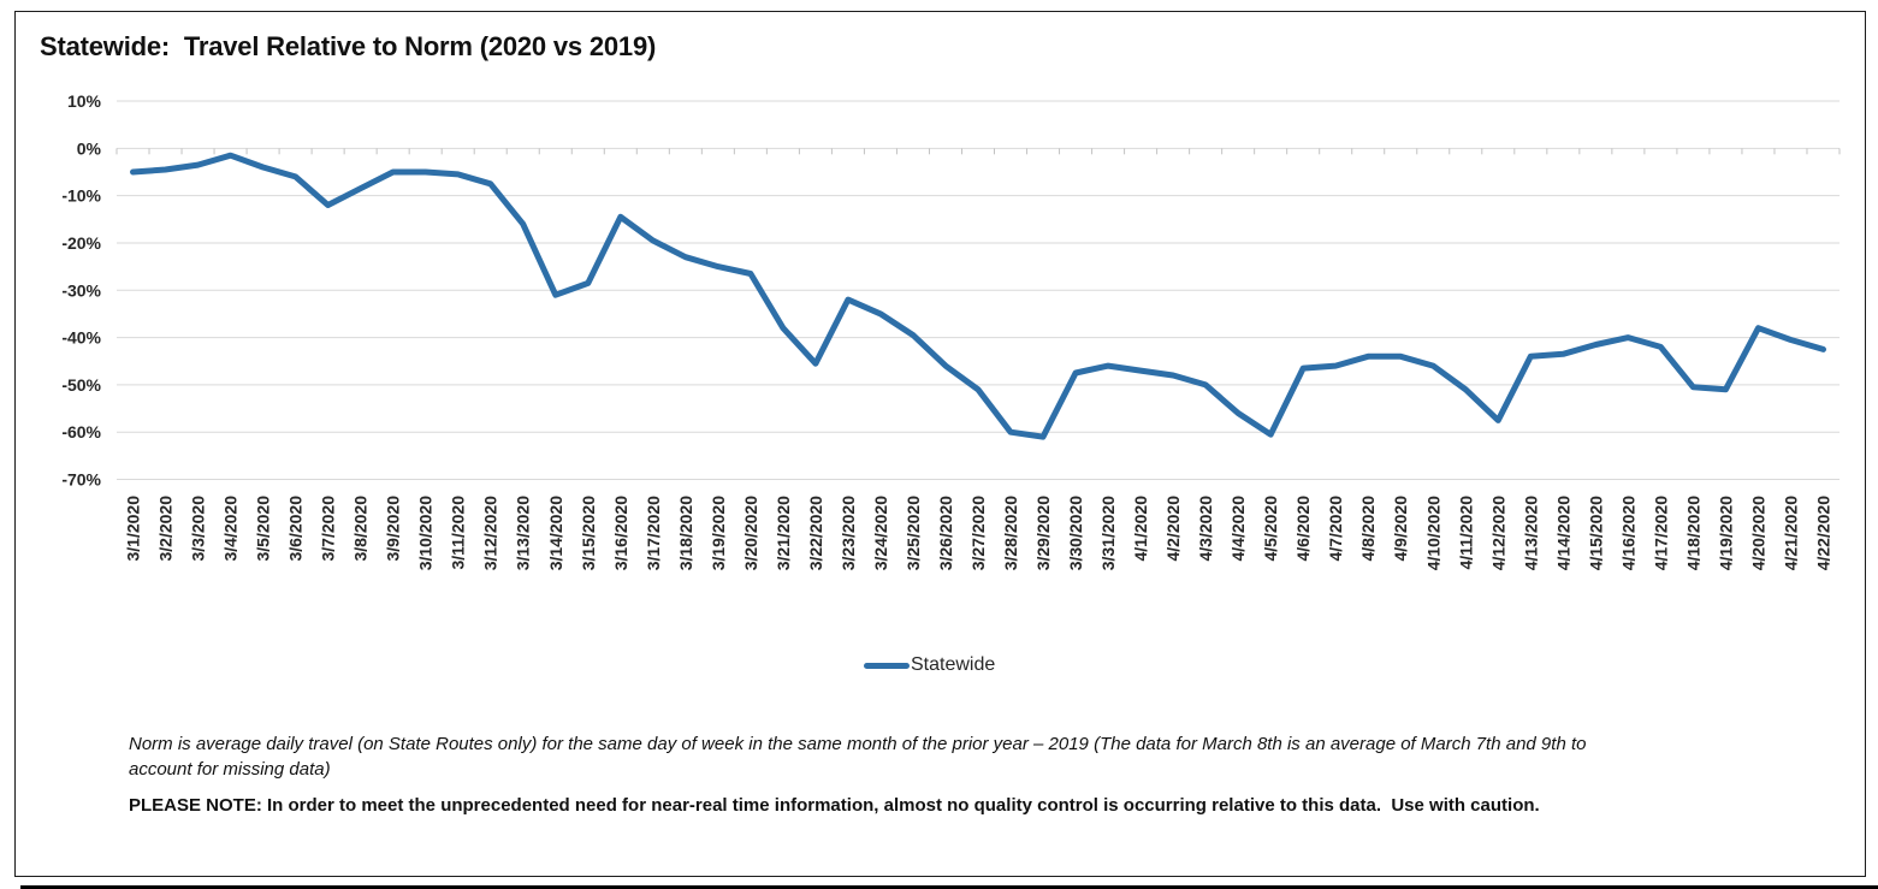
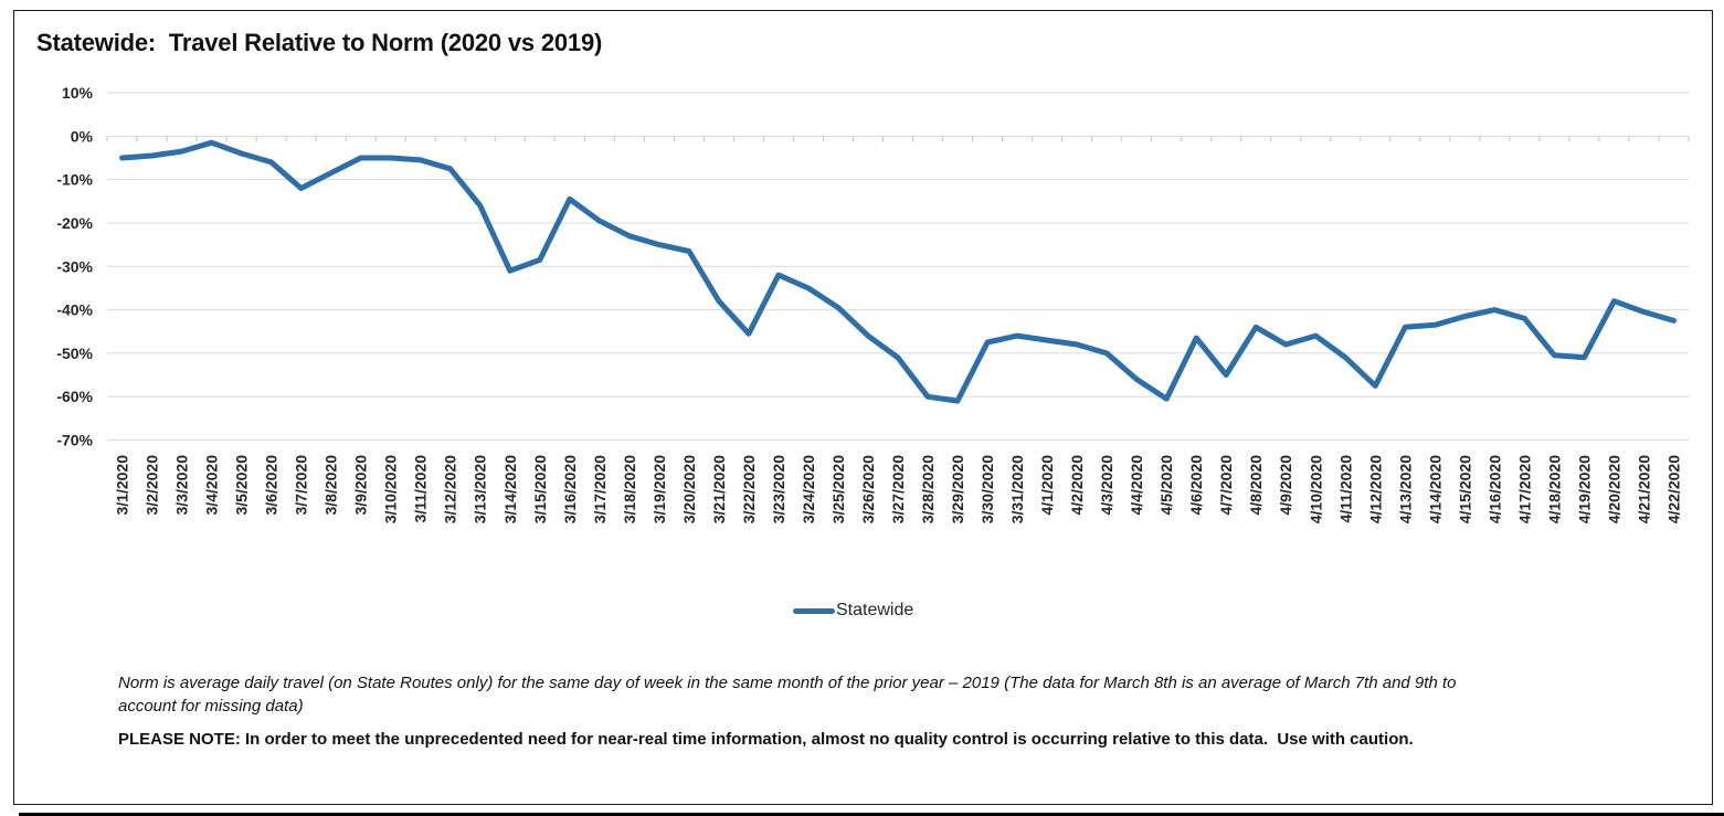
4/7/2020: -46% -> -55%
4/9/2020: -44% -> -48%
